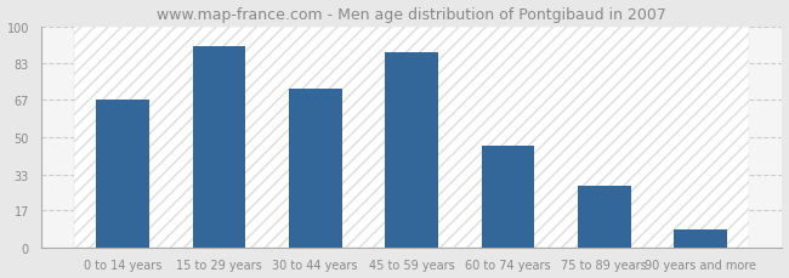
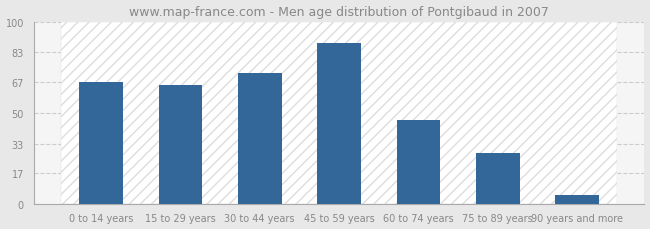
15 to 29 years: 91 -> 65
90 years and more: 8 -> 5
